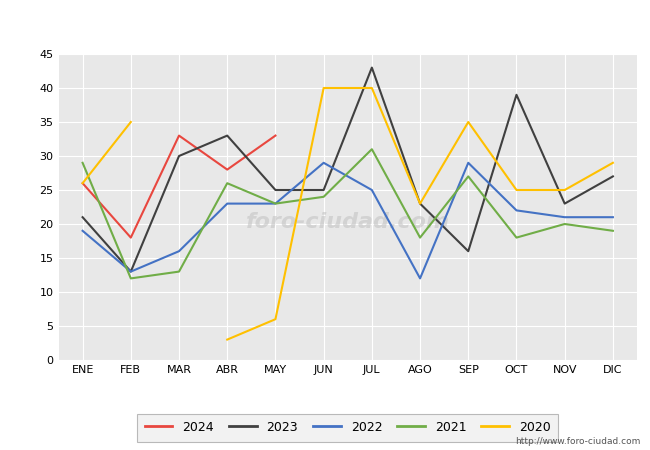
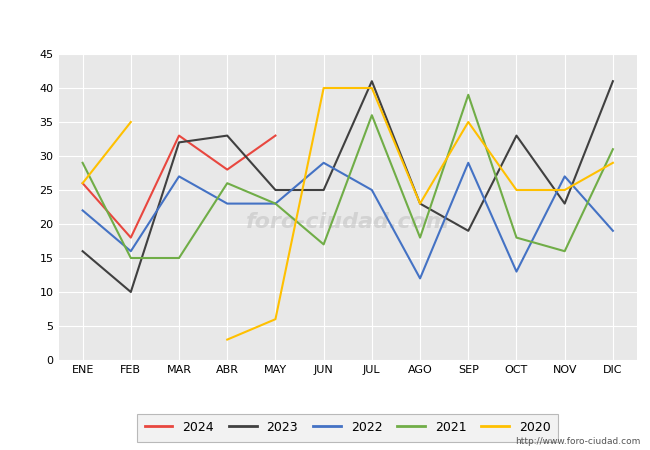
2023/ENE: 21 -> 16
2022/ENE: 19 -> 22
2023/FEB: 13 -> 10
2022/FEB: 13 -> 16
2021/FEB: 12 -> 15
2023/MAR: 30 -> 32
2022/MAR: 16 -> 27
2021/MAR: 13 -> 15
2021/JUN: 24 -> 17
2023/JUL: 43 -> 41
2021/JUL: 31 -> 36
2023/SEP: 16 -> 19
2021/SEP: 27 -> 39
2023/OCT: 39 -> 33
2022/OCT: 22 -> 13
2022/NOV: 21 -> 27
2021/NOV: 20 -> 16
2023/DIC: 27 -> 41
2022/DIC: 21 -> 19
2021/DIC: 19 -> 31
